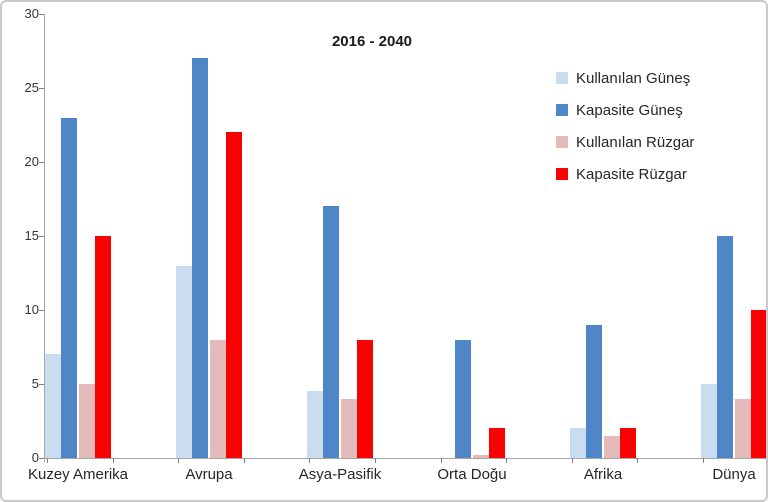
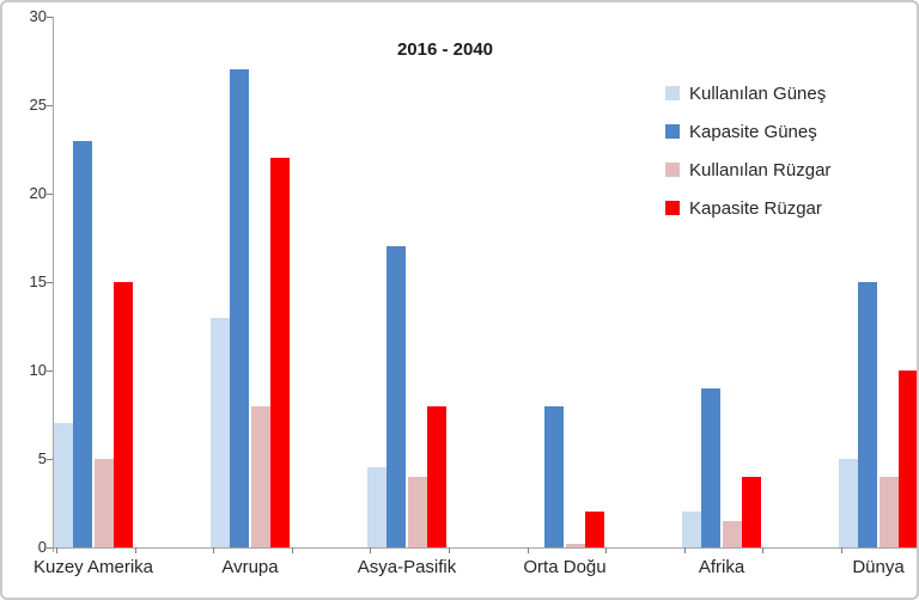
Kapasite Rüzgar/Afrika: 2 -> 4
